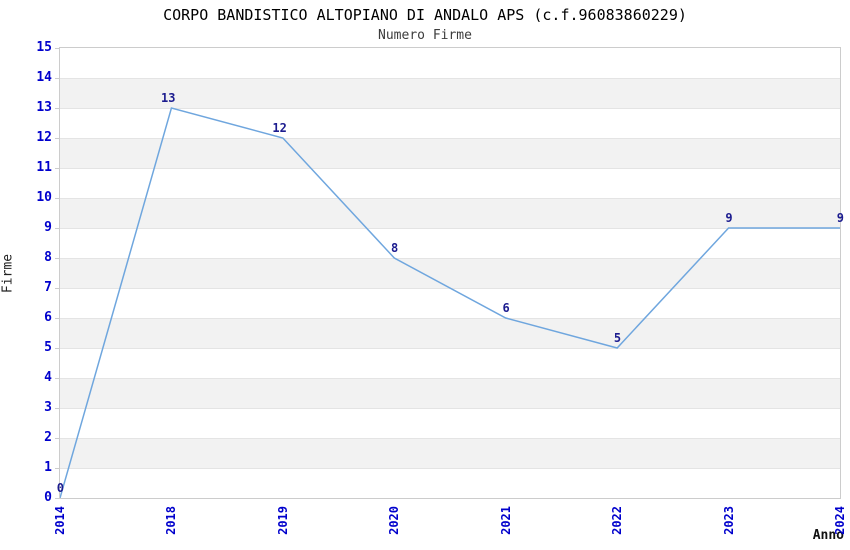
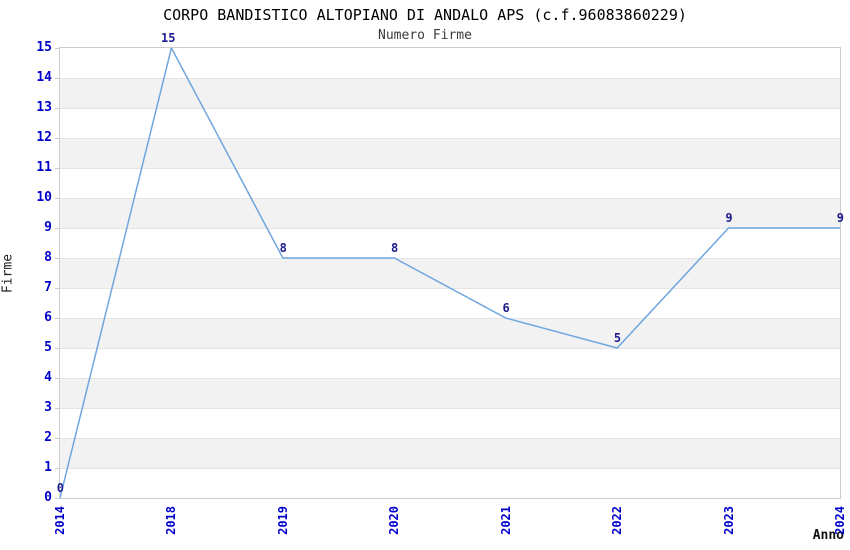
2018: 13 -> 15
2019: 12 -> 8
